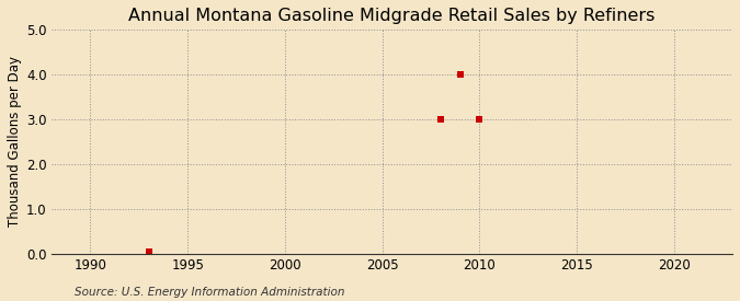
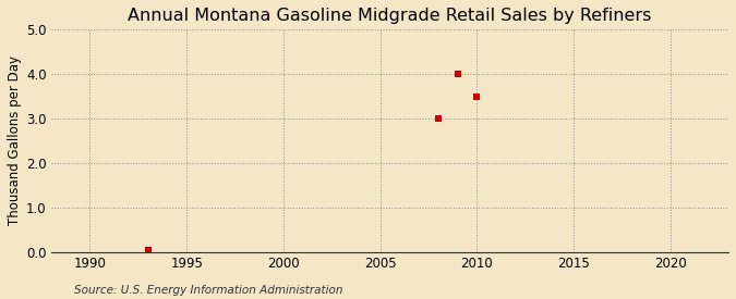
2010: 3.00 -> 3.50
